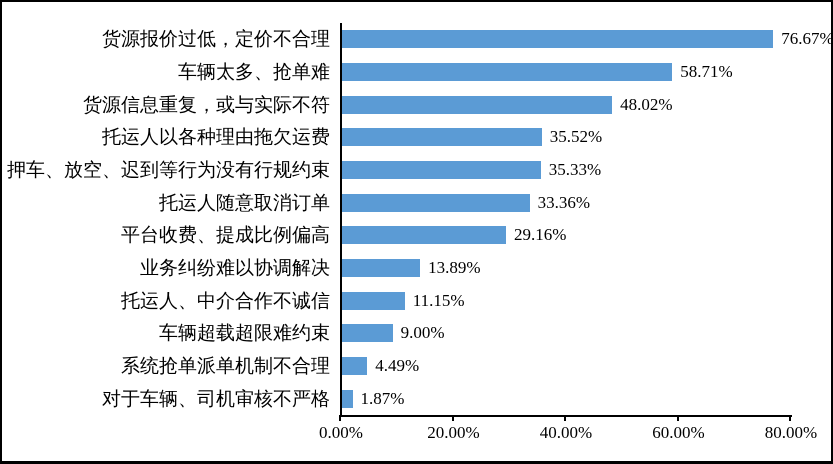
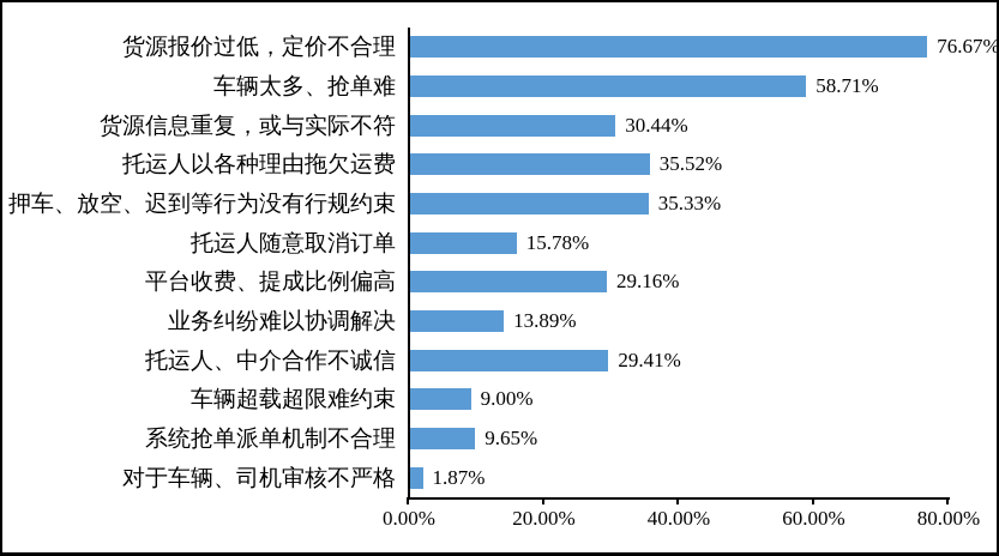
货源信息重复，或与实际不符: 48.02% -> 30.44%
托运人随意取消订单: 33.36% -> 15.78%
托运人、中介合作不诚信: 11.15% -> 29.41%
系统抢单派单机制不合理: 4.49% -> 9.65%
